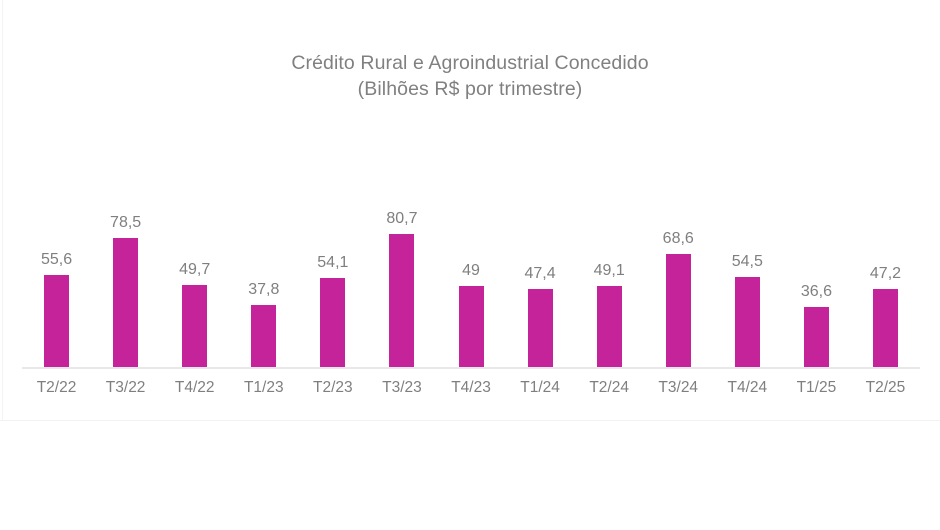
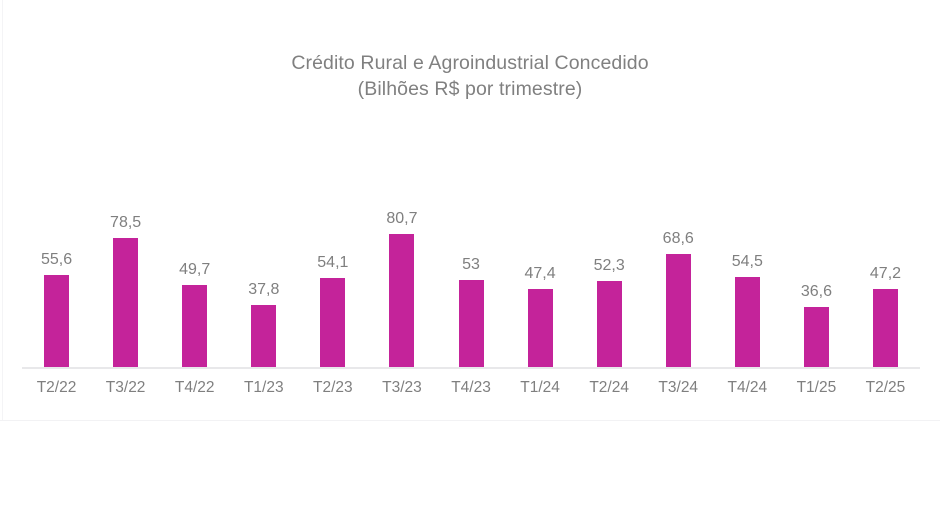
T4/23: 49 -> 53
T2/24: 49,1 -> 52,3
